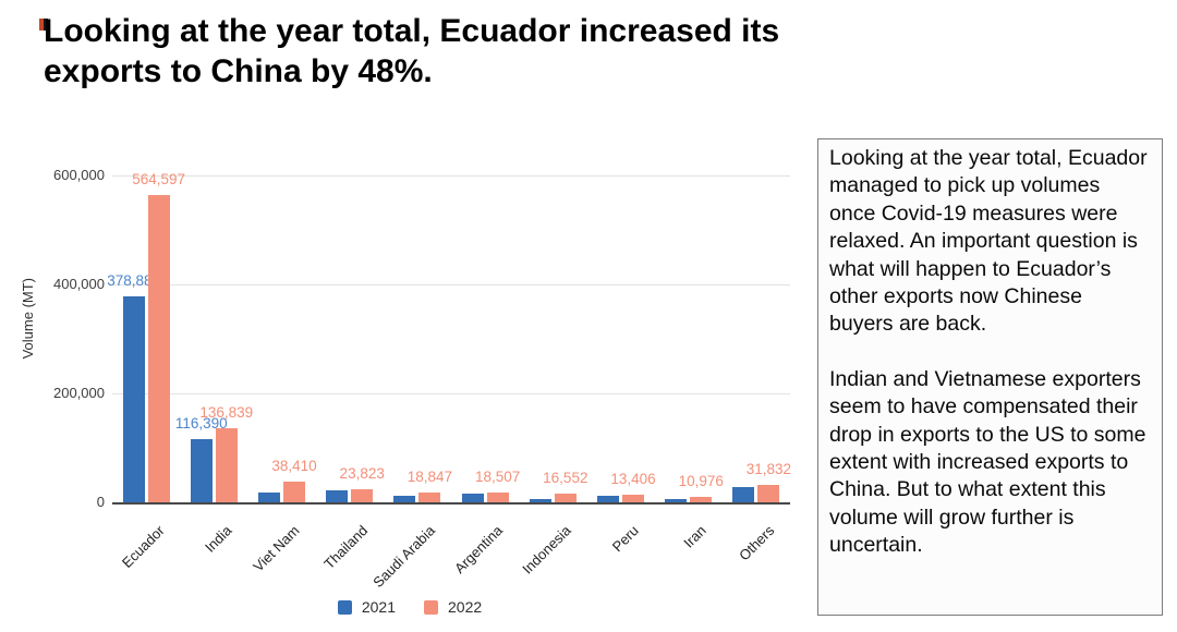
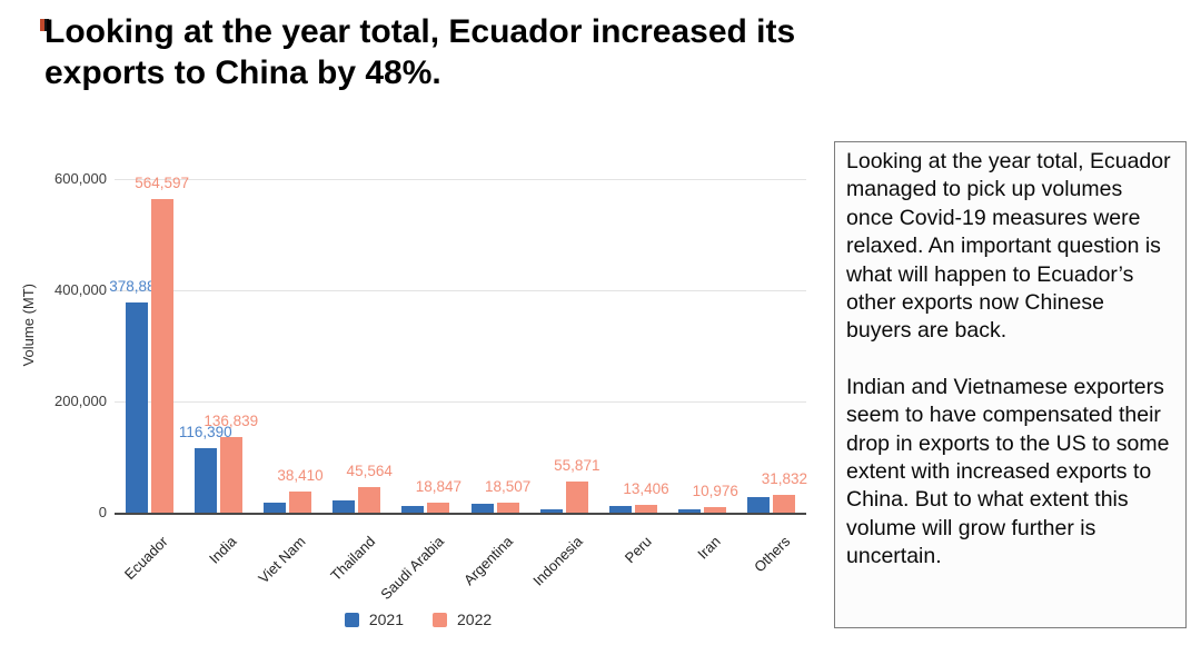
2022/Thailand: 23,823 -> 45,564
2022/Indonesia: 16,552 -> 55,871
